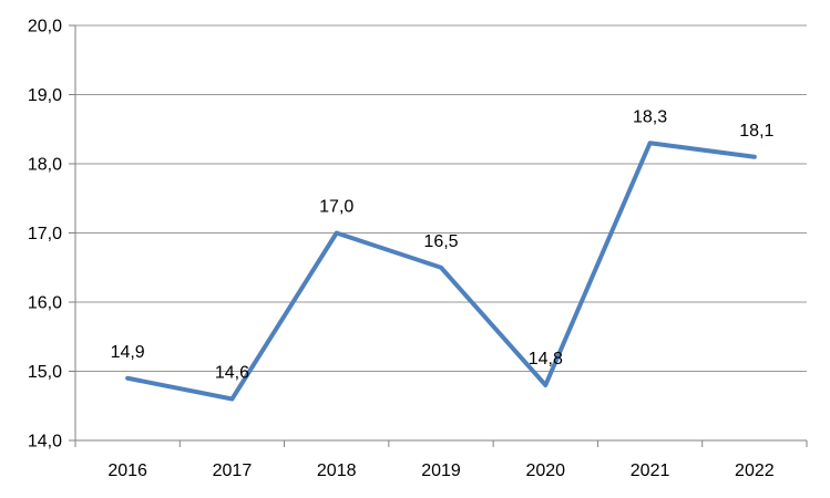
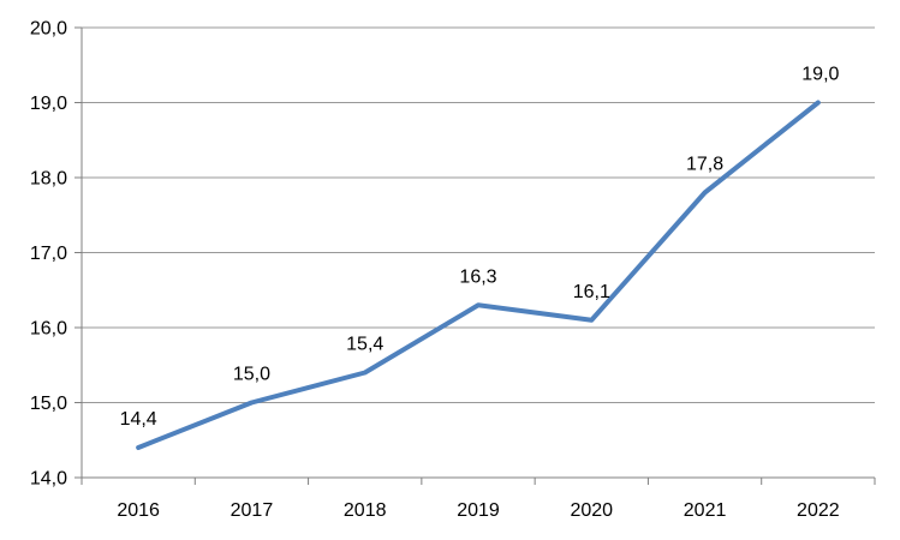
2016: 14,9 -> 14,4
2017: 14,6 -> 15,0
2018: 17,0 -> 15,4
2019: 16,5 -> 16,3
2020: 14,8 -> 16,1
2021: 18,3 -> 17,8
2022: 18,1 -> 19,0
